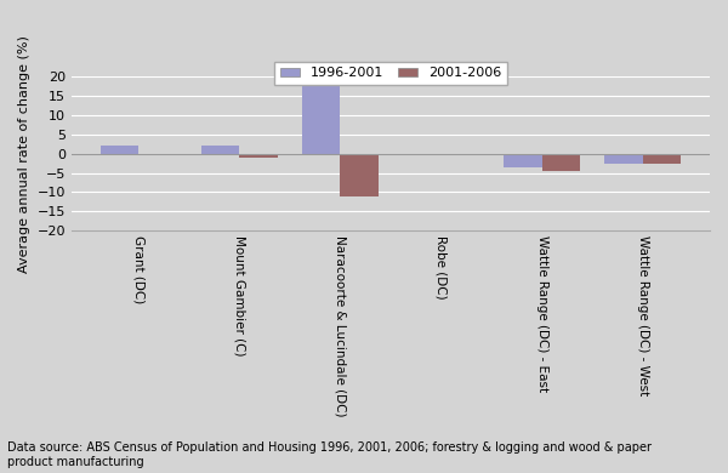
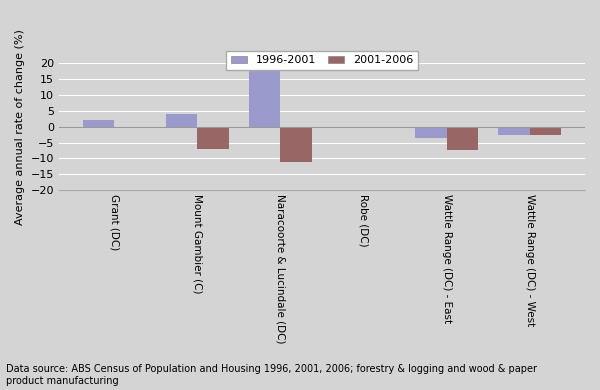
1996-2001/Mount Gambier (C): 2.0 -> 4.0
2001-2006/Mount Gambier (C): -1.0 -> -7.0
2001-2006/Wattle Range (DC) - East: -4.5 -> -7.5
